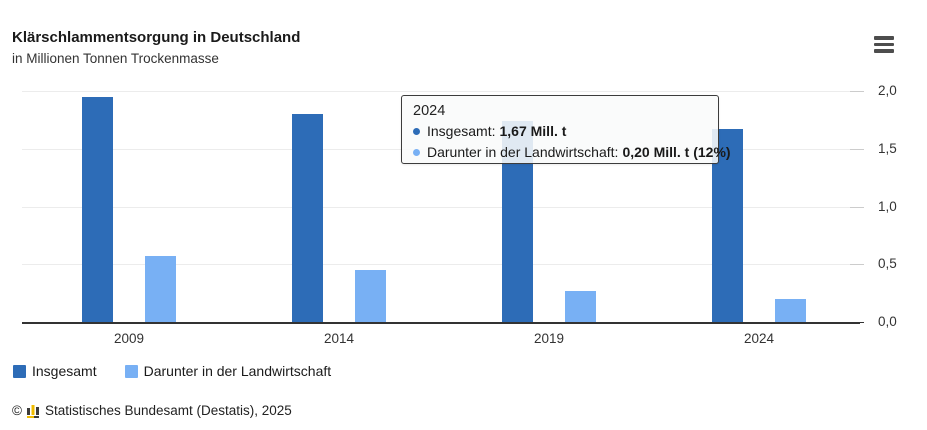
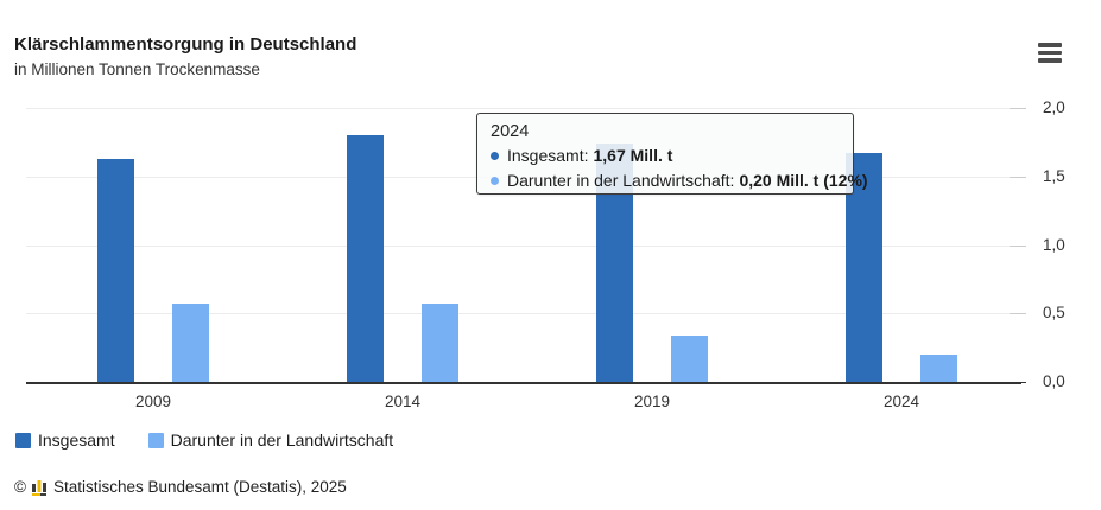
Insgesamt/2009: 1,95 -> 1,63
Darunter in der Landwirtschaft/2014: 0,45 -> 0,57
Darunter in der Landwirtschaft/2019: 0,27 -> 0,34
